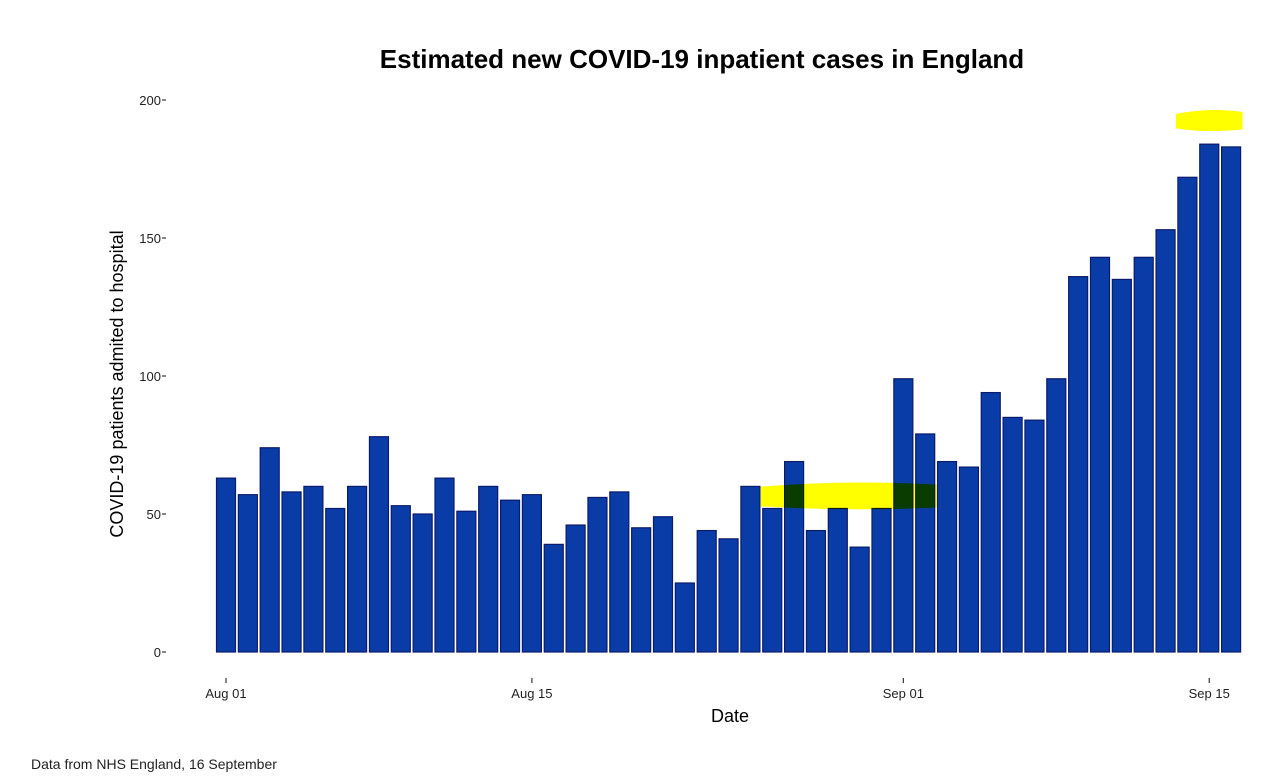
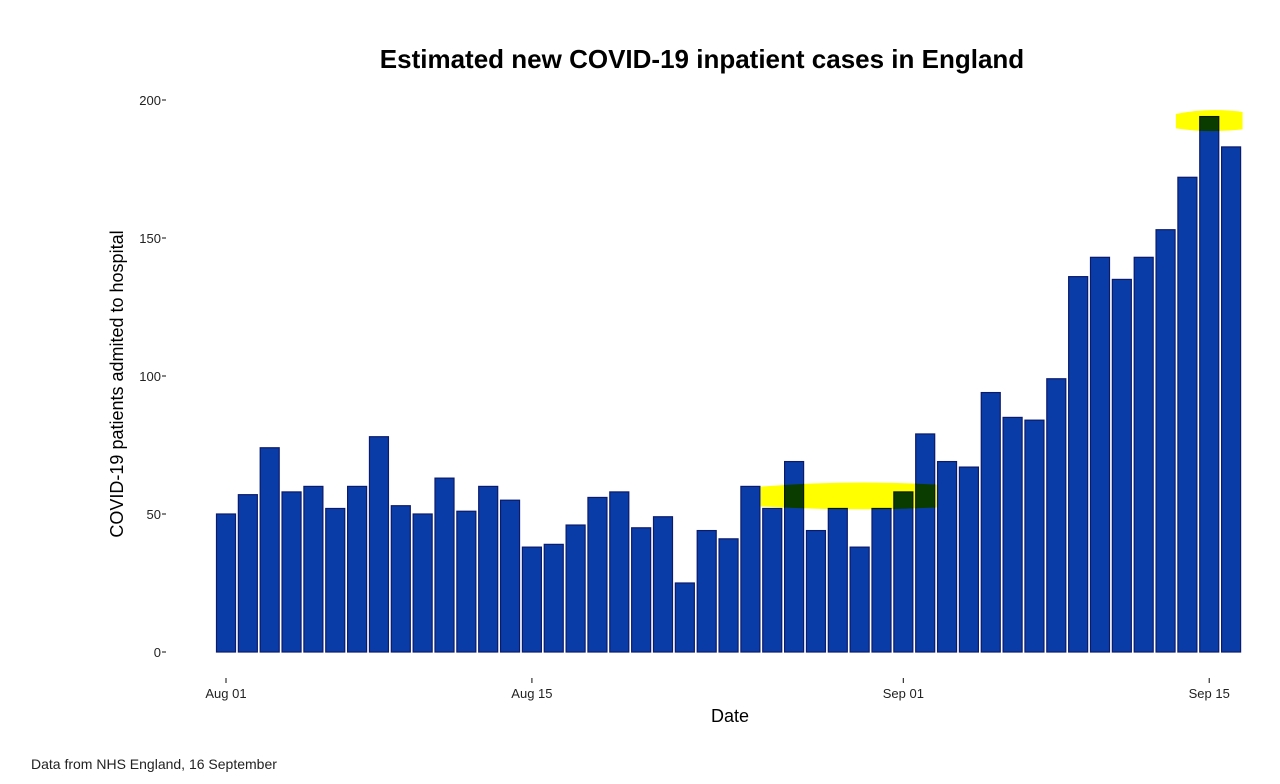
Aug 01: 63 -> 50
Aug 15: 57 -> 38
Sep 01: 99 -> 58
Sep 15: 184 -> 194
